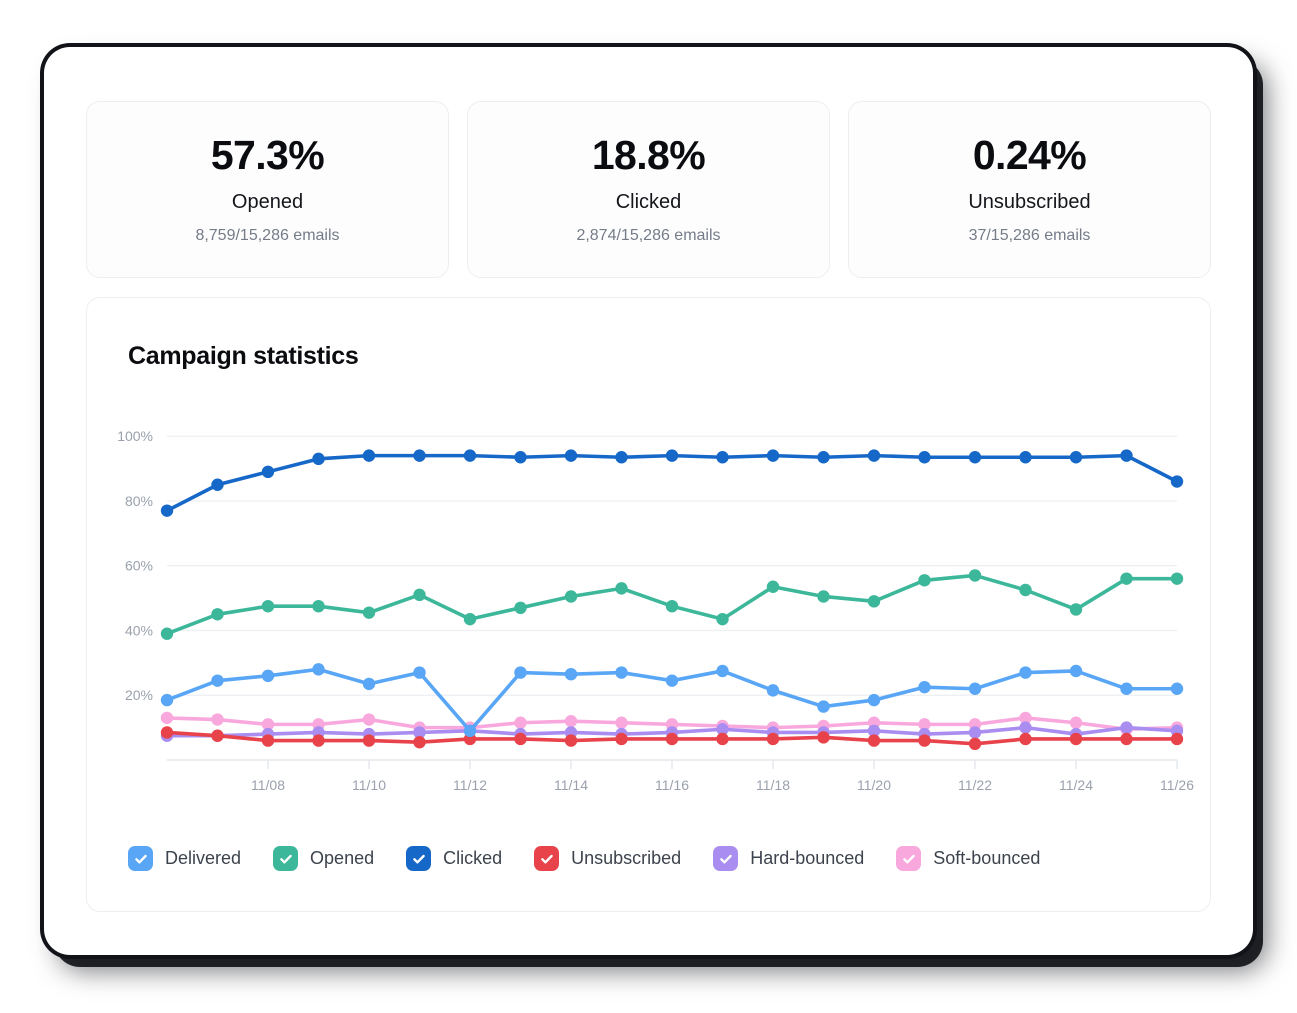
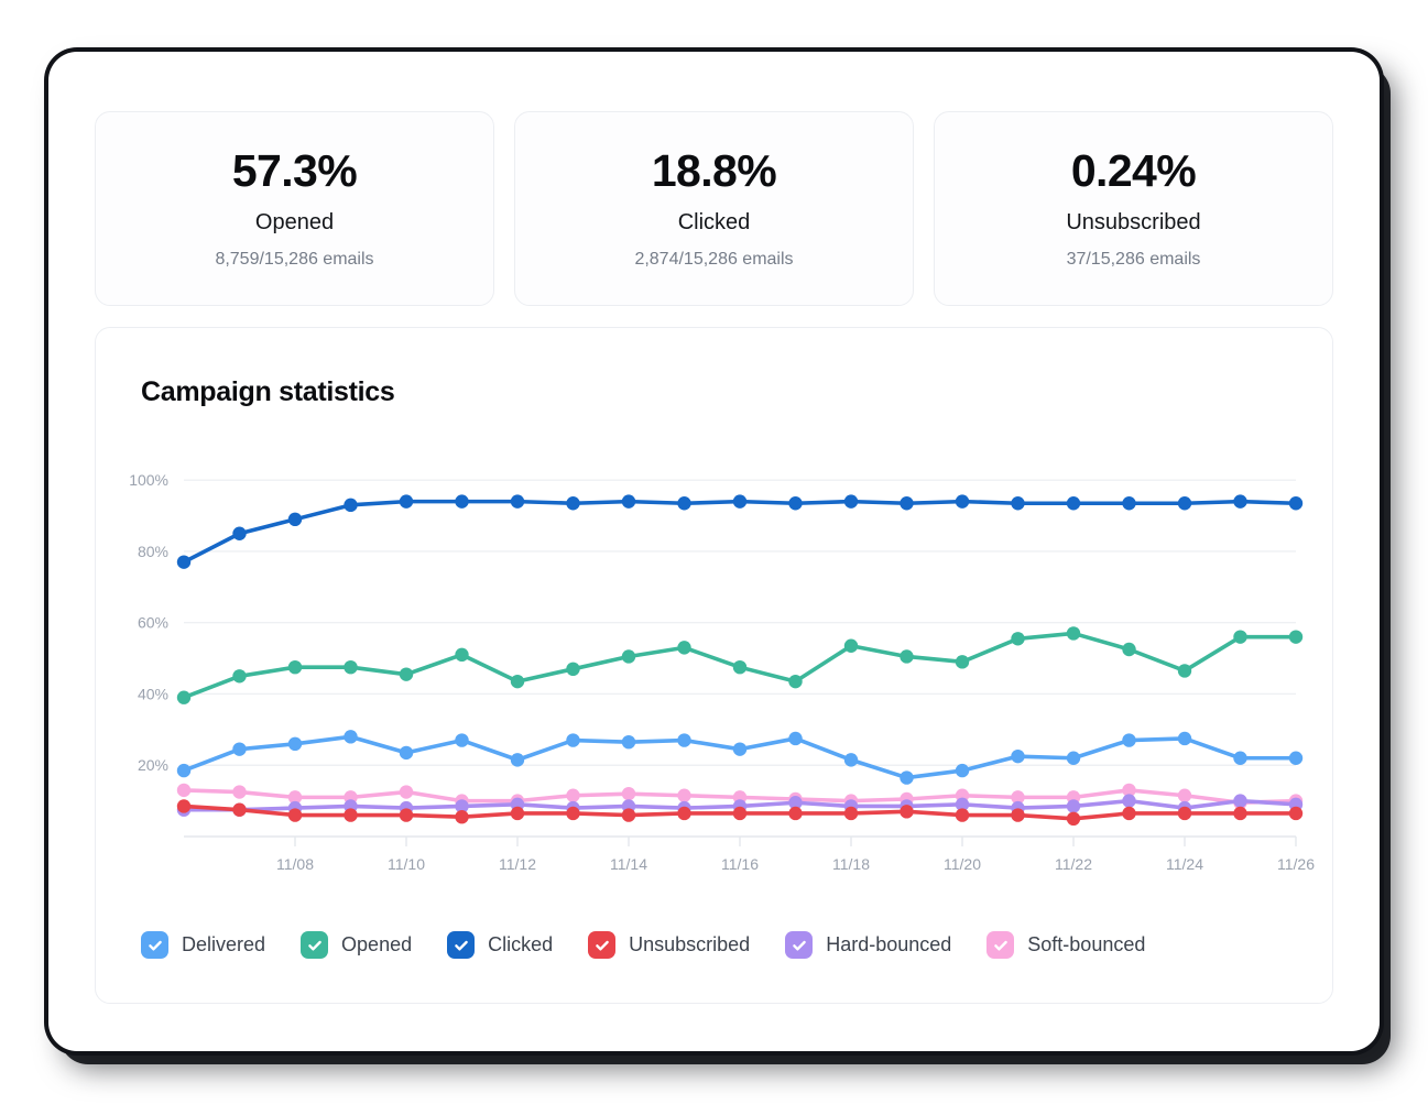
Delivered/11/12: 9% -> 22%
Clicked/11/26: 86% -> 94%
